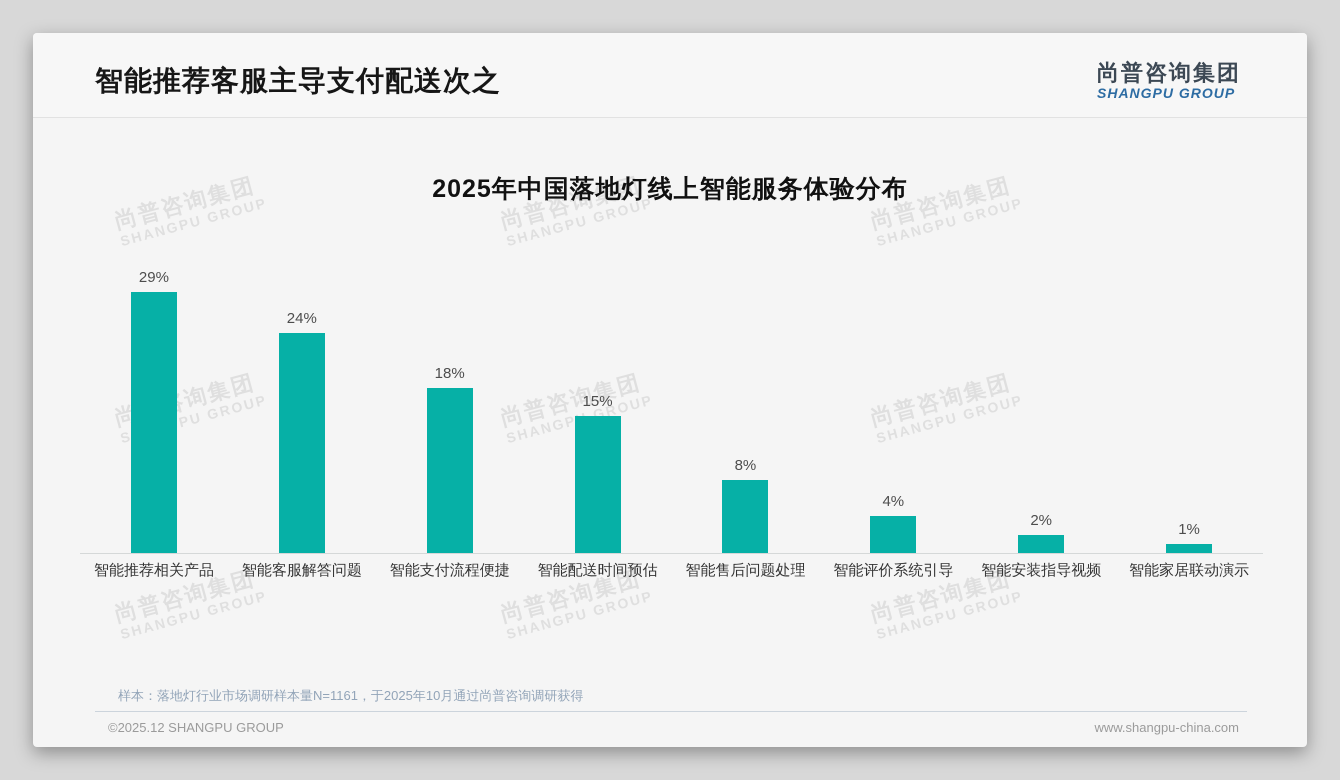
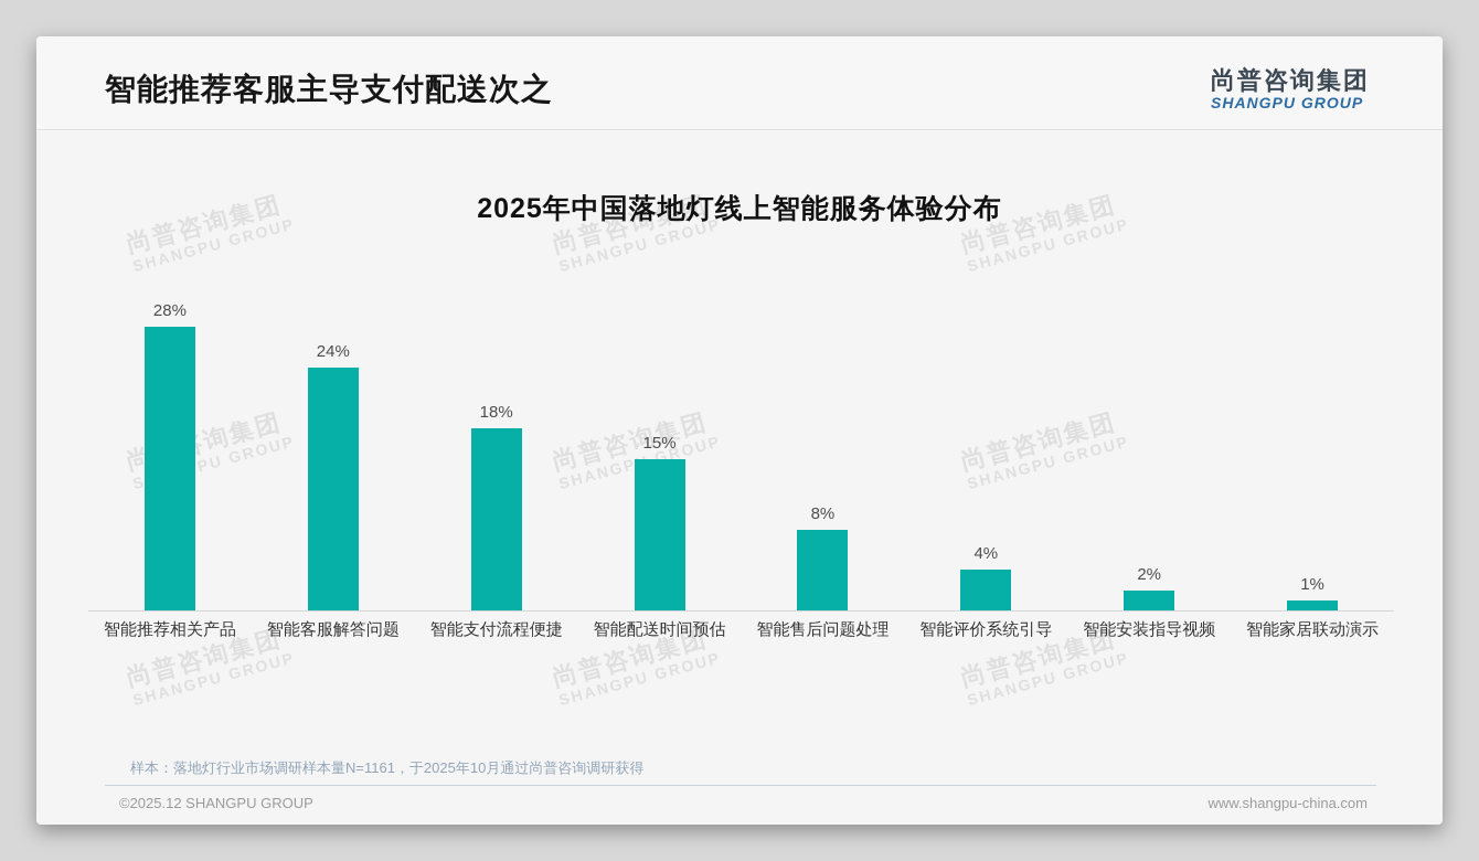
智能推荐相关产品: 29% -> 28%
